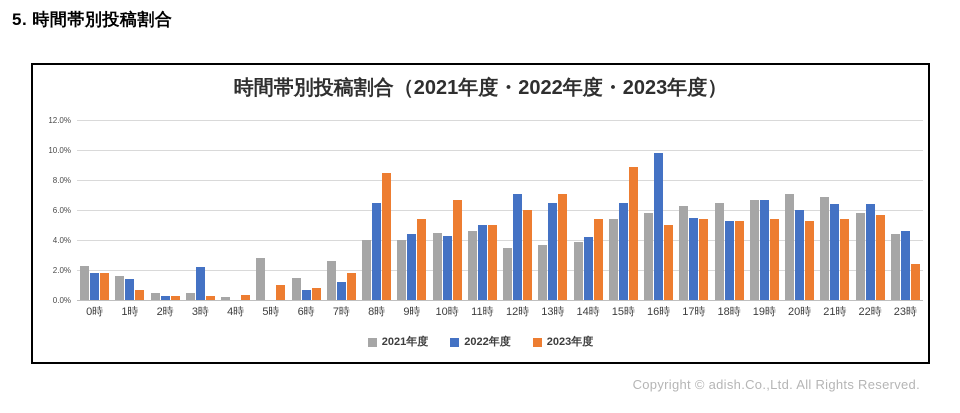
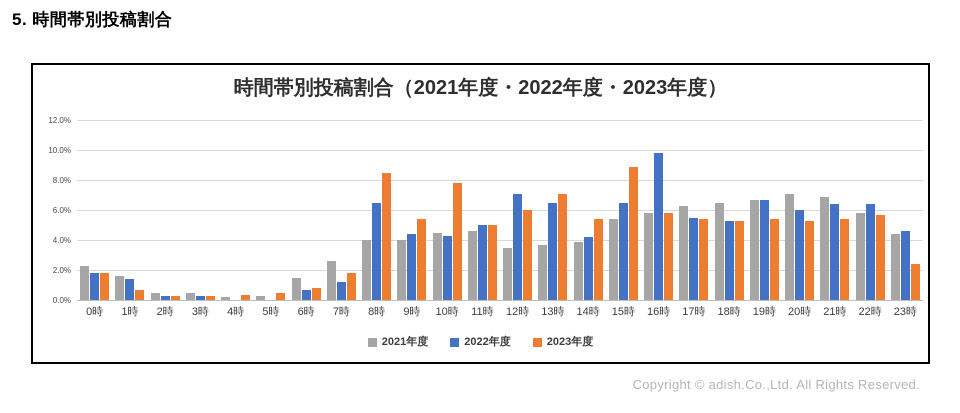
2022年度/3時: 2.2% -> 0.2%
2021年度/5時: 2.8% -> 0.3%
2023年度/5時: 1.0% -> 0.5%
2023年度/10時: 6.7% -> 7.8%
2023年度/16時: 5.0% -> 5.8%
